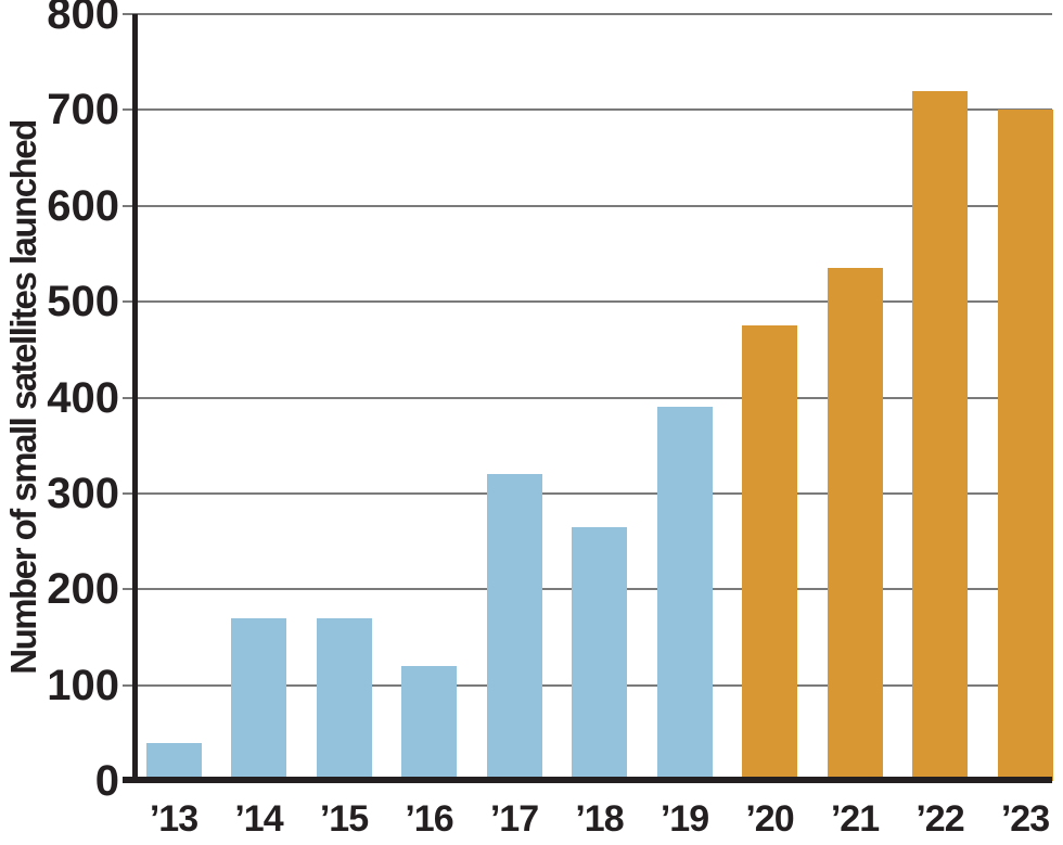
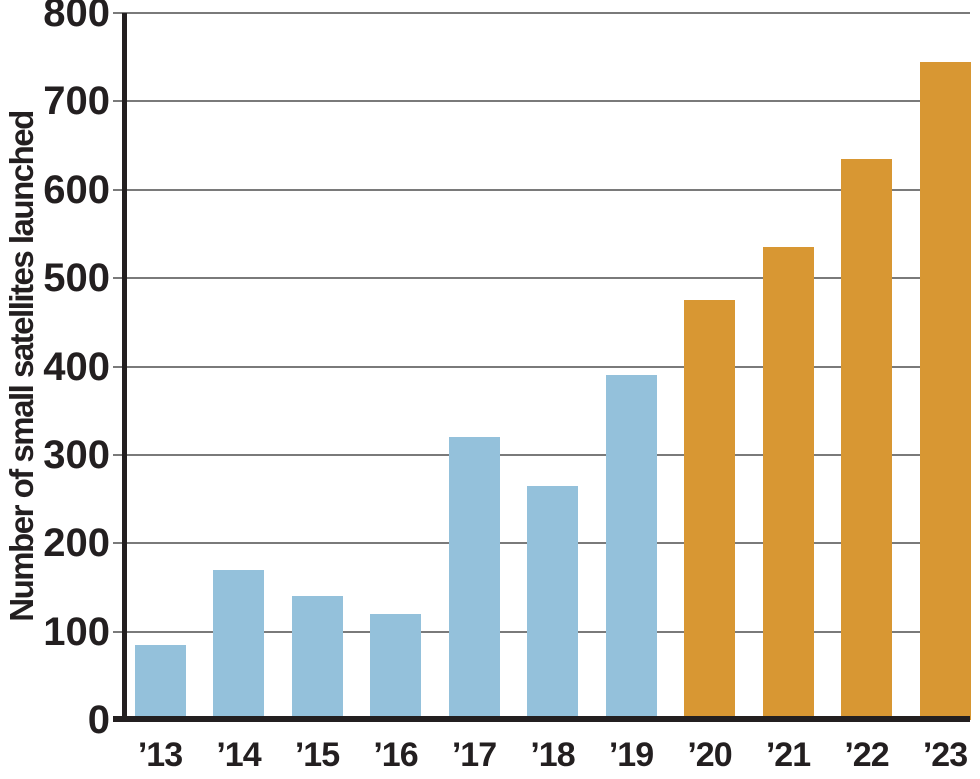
’13: 40 -> 80
’15: 170 -> 140
’22: 720 -> 640
’23: 700 -> 740
